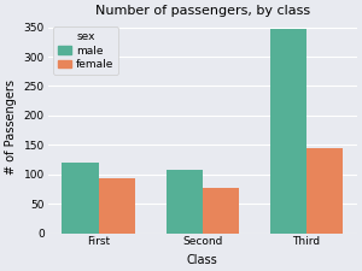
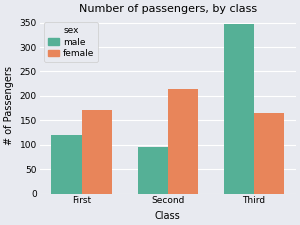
female/First: 94 -> 170
male/Second: 108 -> 95
female/Second: 76 -> 215
female/Third: 144 -> 165
